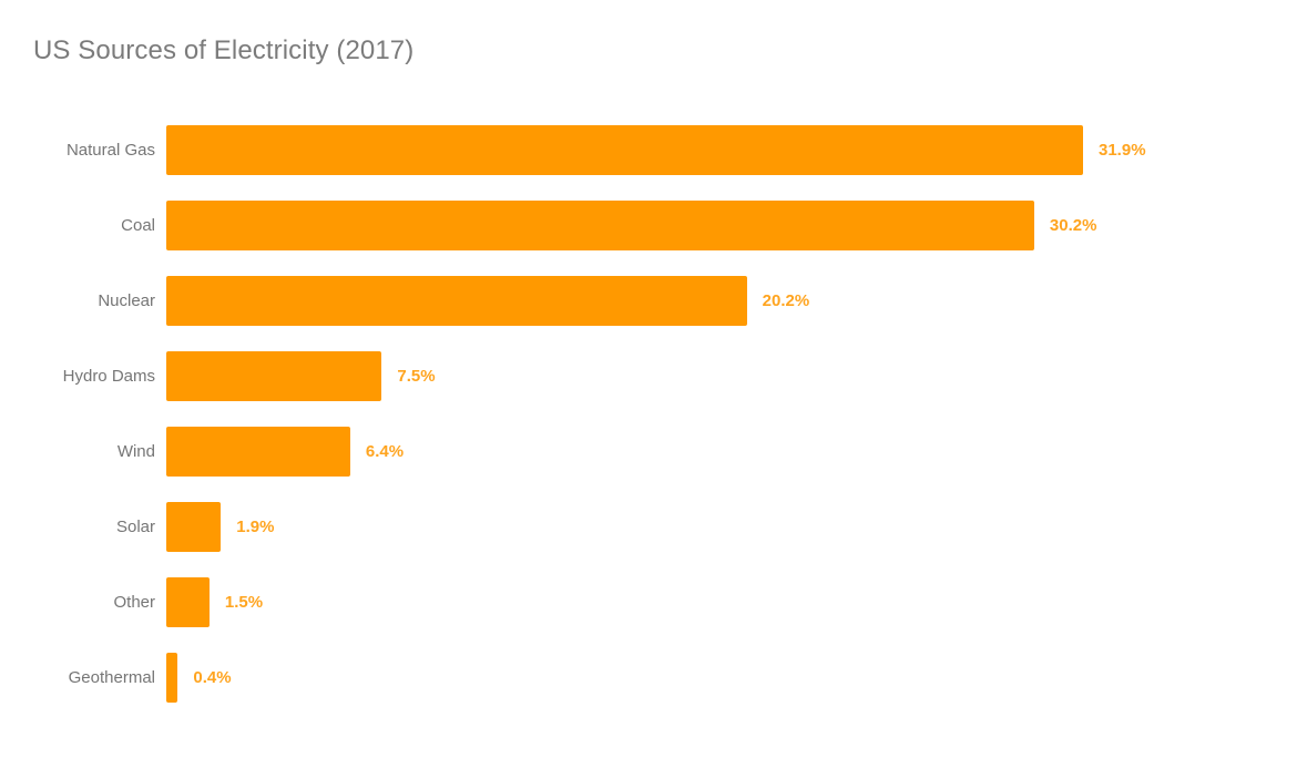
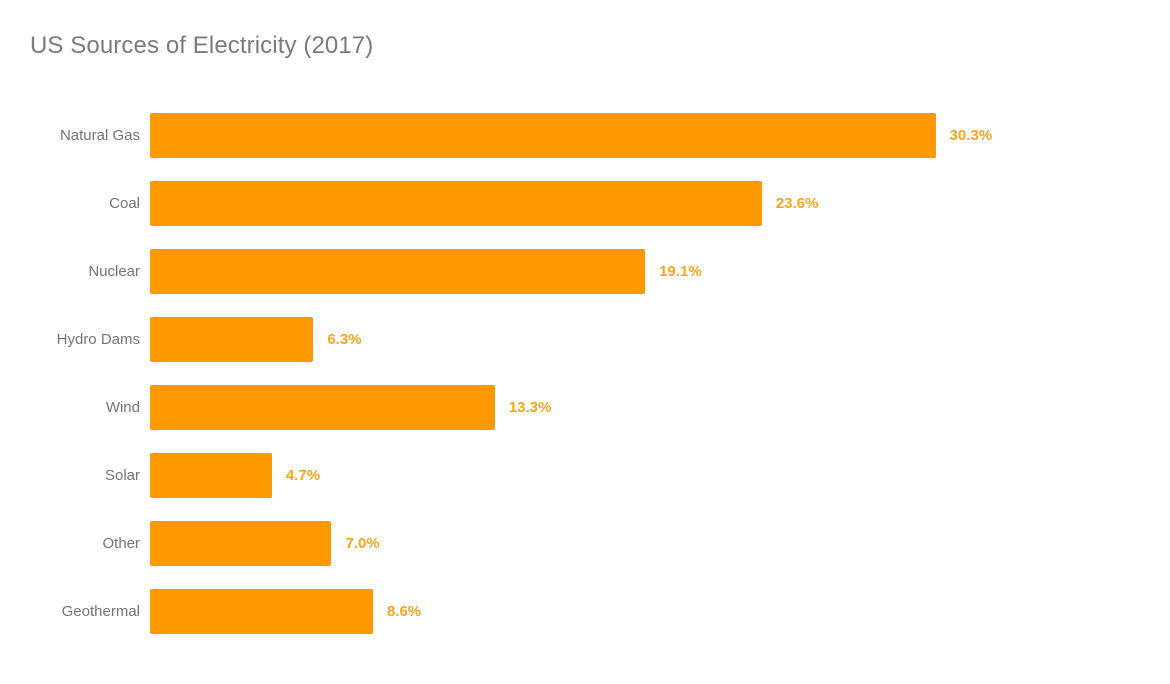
Natural Gas: 31.9% -> 30.3%
Coal: 30.2% -> 23.6%
Nuclear: 20.2% -> 19.1%
Hydro Dams: 7.5% -> 6.3%
Wind: 6.4% -> 13.3%
Solar: 1.9% -> 4.7%
Other: 1.5% -> 7.0%
Geothermal: 0.4% -> 8.6%
